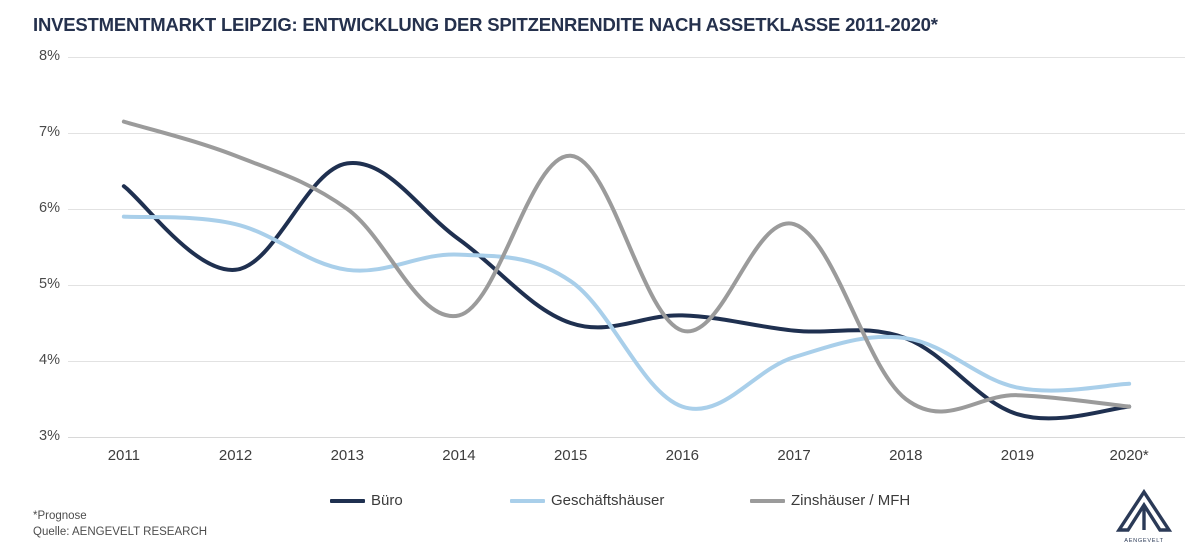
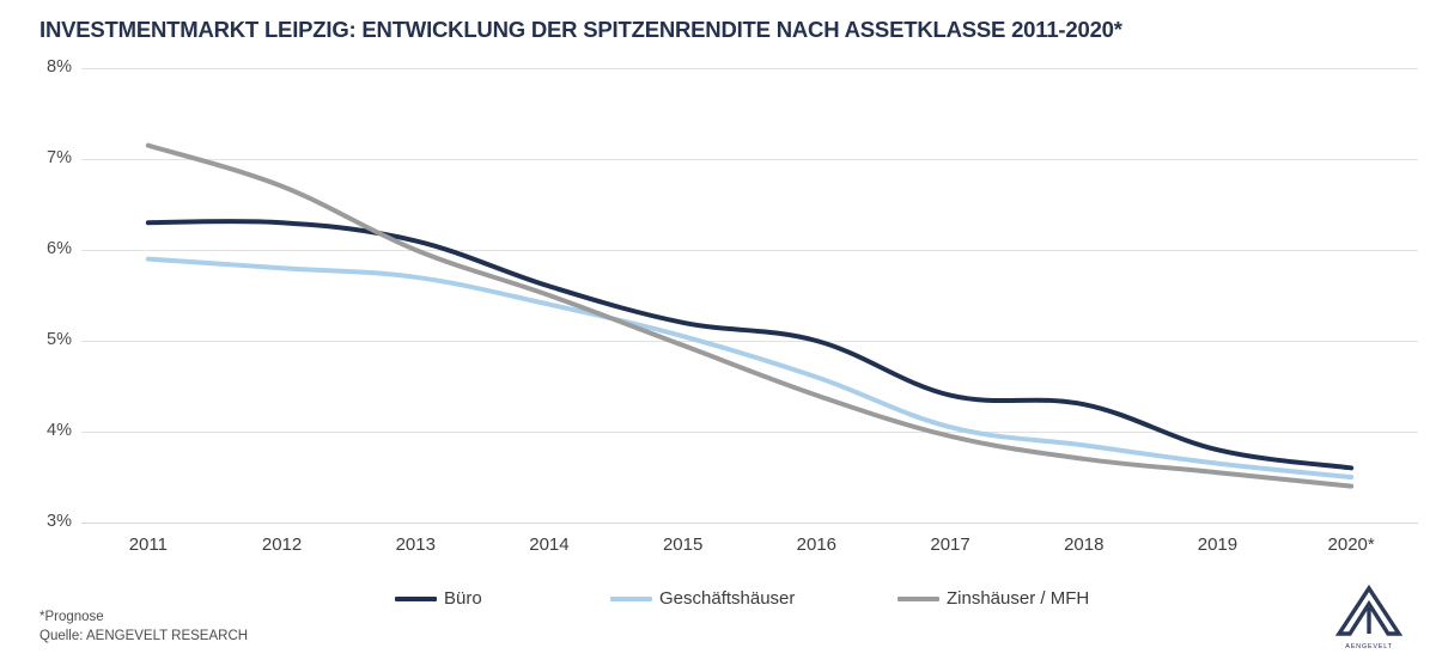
Büro/2012: 5.2% -> 6.3%
Büro/2013: 6.6% -> 6.1%
Geschäftshäuser/2013: 5.2% -> 5.7%
Zinshäuser / MFH/2014: 4.6% -> 5.5%
Büro/2015: 4.5% -> 5.2%
Zinshäuser / MFH/2015: 6.7% -> 5.0%
Büro/2016: 4.6% -> 5.0%
Geschäftshäuser/2016: 3.4% -> 4.6%
Zinshäuser / MFH/2017: 5.8% -> 4.0%
Geschäftshäuser/2018: 4.3% -> 3.9%
Zinshäuser / MFH/2018: 3.5% -> 3.7%
Büro/2019: 3.3% -> 3.8%
Büro/2020*: 3.4% -> 3.6%
Geschäftshäuser/2020*: 3.7% -> 3.5%
